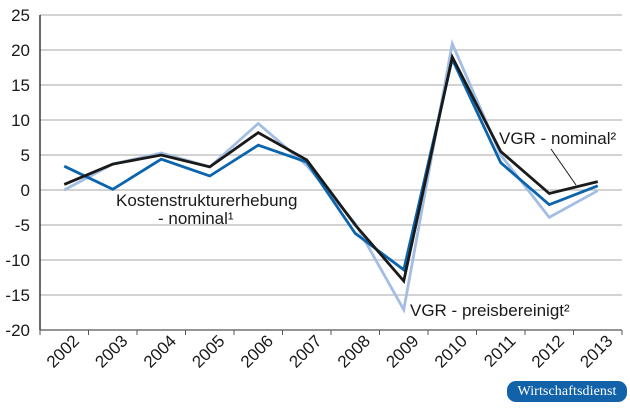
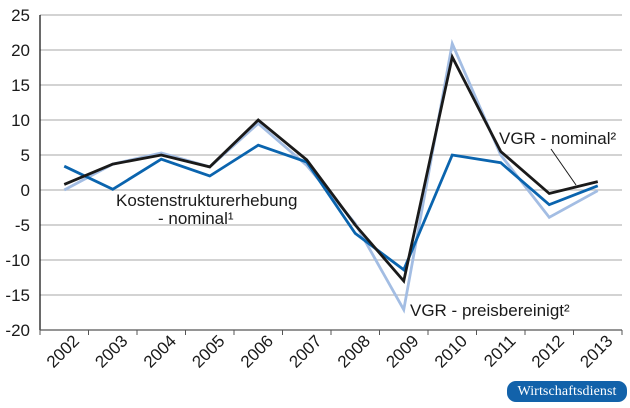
VGR - nominal²/2006: 8 -> 10
Kostenstrukturerhebung - nominal¹/2010: 19 -> 5
